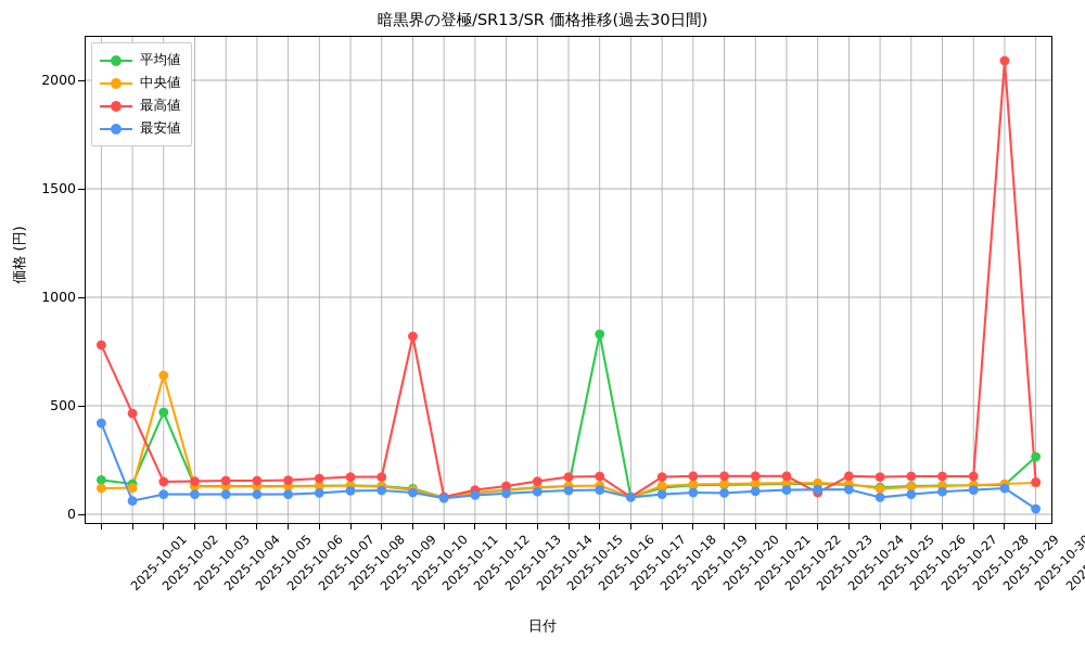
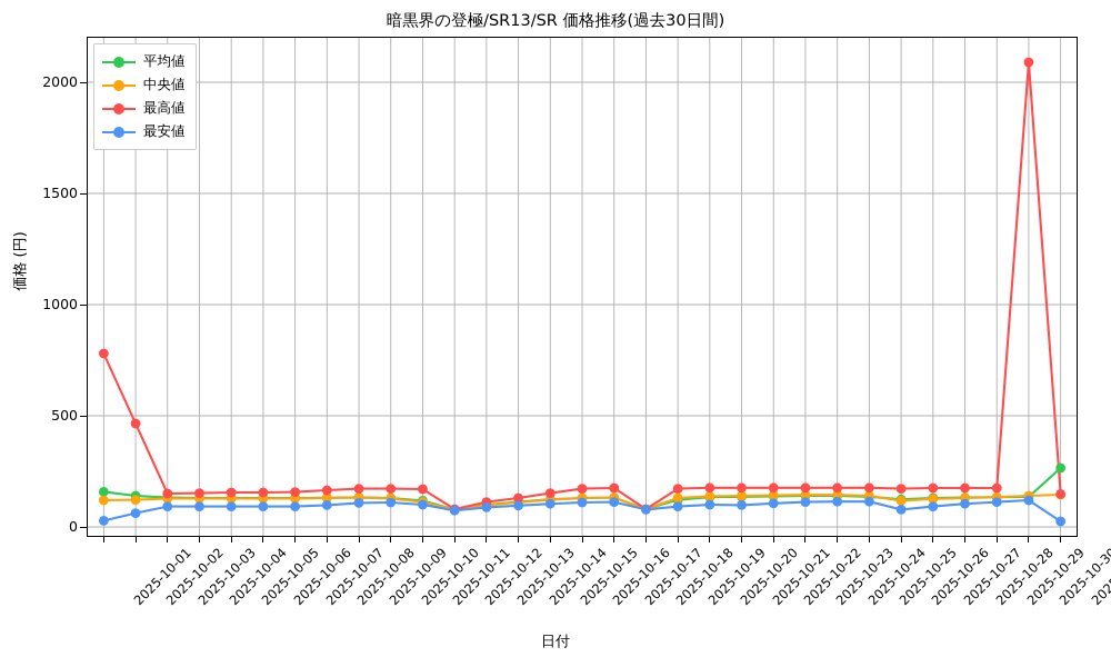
最安値/2025-10-01: 420 -> 30
平均値/2025-10-03: 470 -> 130
中央値/2025-10-03: 640 -> 130
最高値/2025-10-11: 820 -> 170
平均値/2025-10-17: 830 -> 130
最高値/2025-10-24: 100 -> 180
